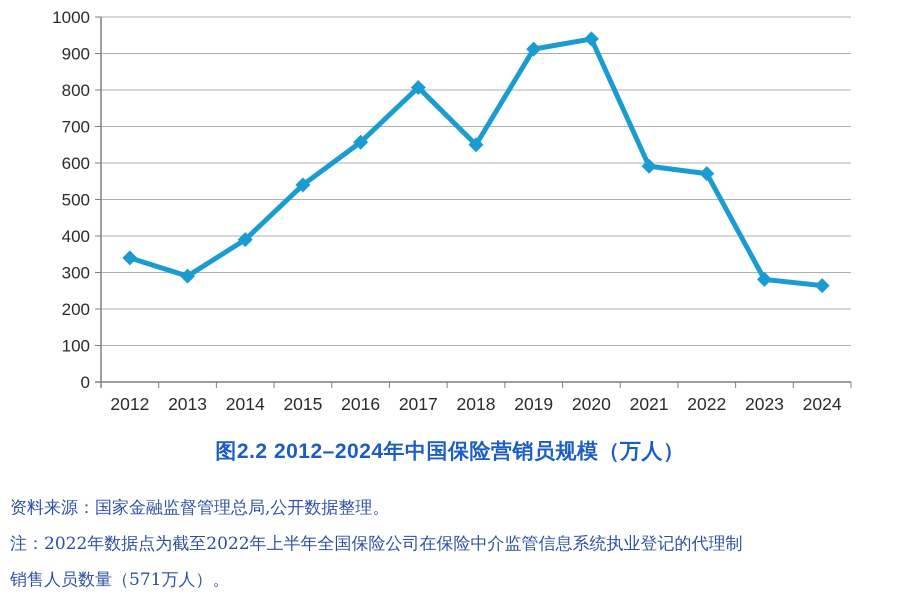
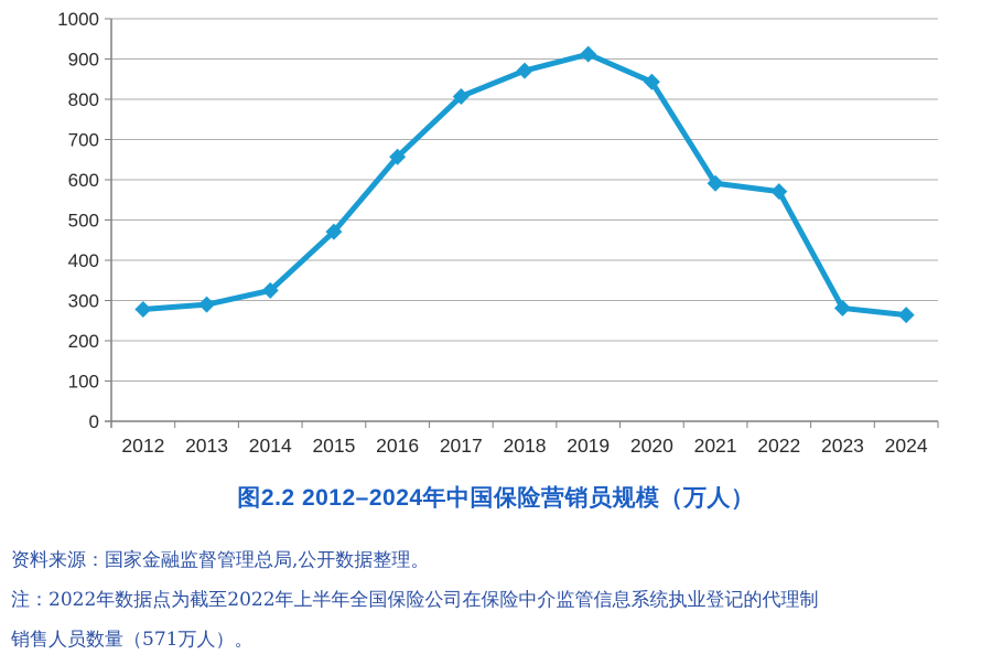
2012: 340 -> 280
2014: 390 -> 320
2015: 540 -> 470
2018: 650 -> 870
2020: 940 -> 840
